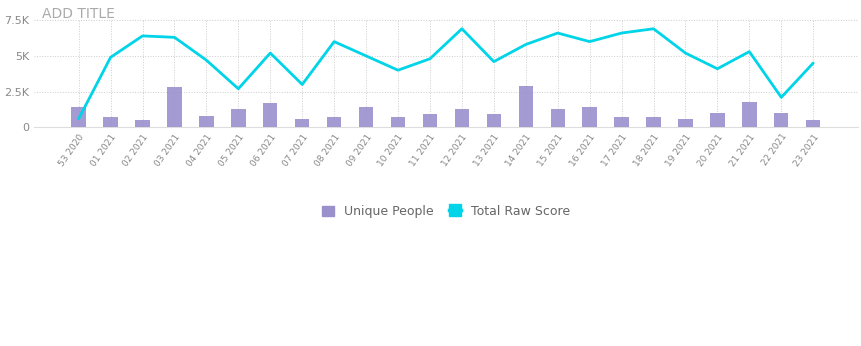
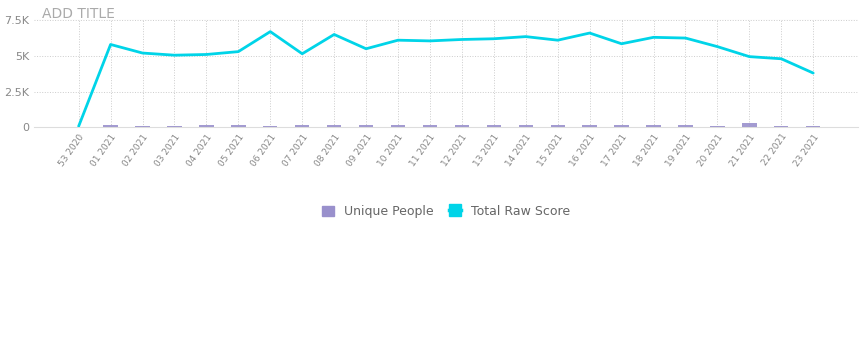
Total Raw Score/53 2020: 0.6K -> 0.1K
Unique People/53 2020: 1.4K -> 0.0K
Total Raw Score/01 2021: 4.9K -> 5.8K
Unique People/01 2021: 0.7K -> 0.1K
Total Raw Score/02 2021: 6.4K -> 5.2K
Unique People/02 2021: 0.5K -> 0.1K
Total Raw Score/03 2021: 6.3K -> 5.0K
Unique People/03 2021: 2.8K -> 0.1K
Total Raw Score/04 2021: 4.7K -> 5.1K
Unique People/04 2021: 0.8K -> 0.1K
Total Raw Score/05 2021: 2.7K -> 5.3K
Unique People/05 2021: 1.3K -> 0.2K
Total Raw Score/06 2021: 5.2K -> 6.7K
Unique People/06 2021: 1.7K -> 0.1K
Total Raw Score/07 2021: 3.0K -> 5.2K
Unique People/07 2021: 0.6K -> 0.1K
Total Raw Score/08 2021: 6.0K -> 6.5K
Unique People/08 2021: 0.7K -> 0.2K
Total Raw Score/09 2021: 5.0K -> 5.5K
Unique People/09 2021: 1.4K -> 0.1K
Total Raw Score/10 2021: 4.0K -> 6.1K
Unique People/10 2021: 0.7K -> 0.2K
Total Raw Score/11 2021: 4.8K -> 6.0K
Unique People/11 2021: 0.9K -> 0.2K
Total Raw Score/12 2021: 6.9K -> 6.2K
Unique People/12 2021: 1.3K -> 0.2K
Total Raw Score/13 2021: 4.6K -> 6.2K
Unique People/13 2021: 0.9K -> 0.2K
Total Raw Score/14 2021: 5.8K -> 6.4K
Unique People/14 2021: 2.9K -> 0.2K
Total Raw Score/15 2021: 6.6K -> 6.1K
Unique People/15 2021: 1.3K -> 0.2K
Total Raw Score/16 2021: 6.0K -> 6.6K
Unique People/16 2021: 1.4K -> 0.2K
Total Raw Score/17 2021: 6.6K -> 5.8K
Unique People/17 2021: 0.7K -> 0.1K
Total Raw Score/18 2021: 6.9K -> 6.3K
Unique People/18 2021: 0.7K -> 0.2K
Total Raw Score/19 2021: 5.2K -> 6.2K
Unique People/19 2021: 0.6K -> 0.2K
Total Raw Score/20 2021: 4.1K -> 5.6K
Unique People/20 2021: 1.0K -> 0.1K
Total Raw Score/21 2021: 5.3K -> 5.0K
Unique People/21 2021: 1.8K -> 0.3K
Total Raw Score/22 2021: 2.1K -> 4.8K
Unique People/22 2021: 1.0K -> 0.1K
Total Raw Score/23 2021: 4.5K -> 3.8K
Unique People/23 2021: 0.5K -> 0.1K
